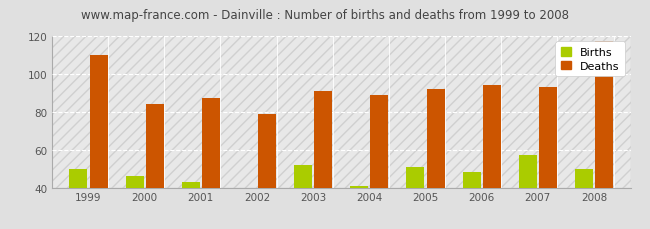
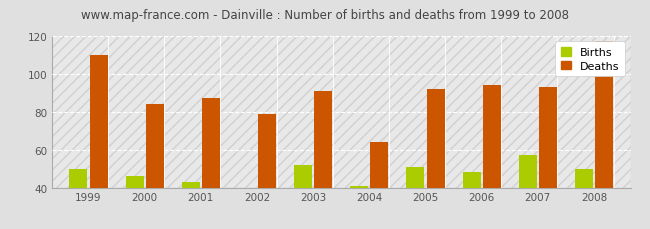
Deaths/2004: 89 -> 64
